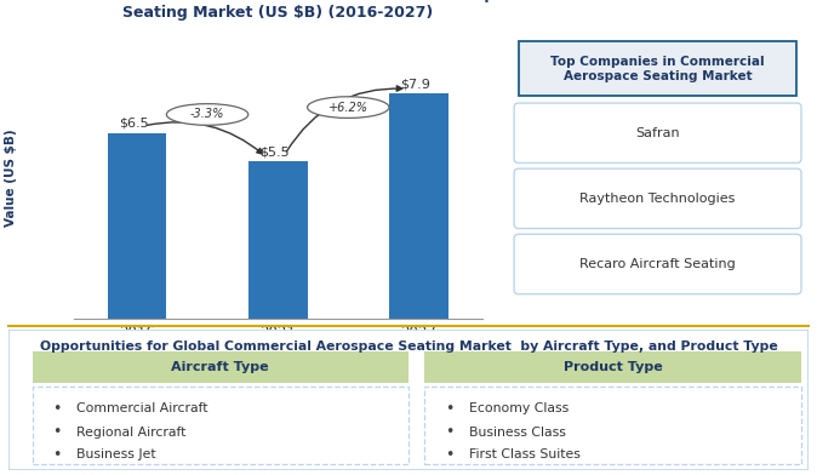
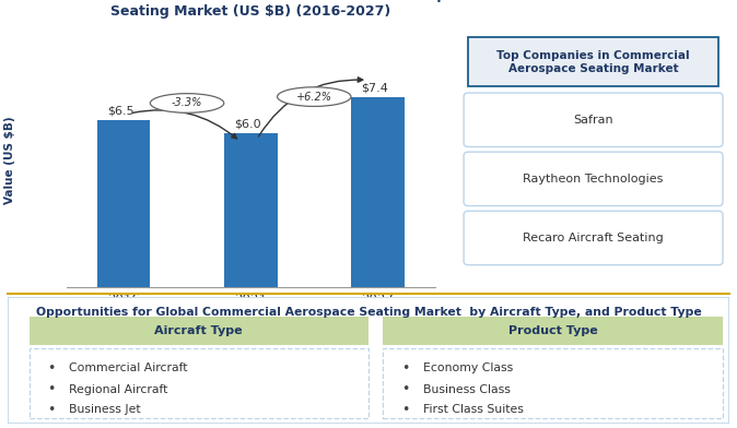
2021: $5.5 -> $6.0
2027: $7.9 -> $7.4
